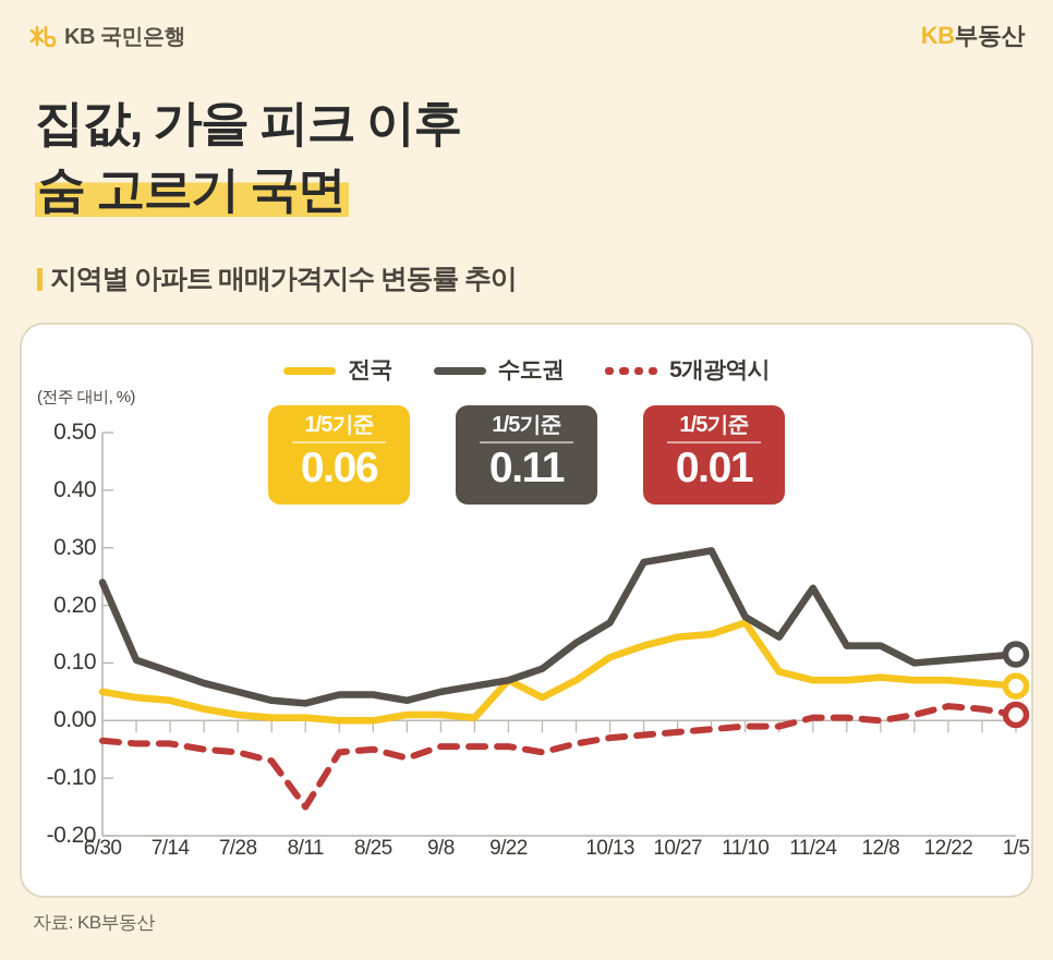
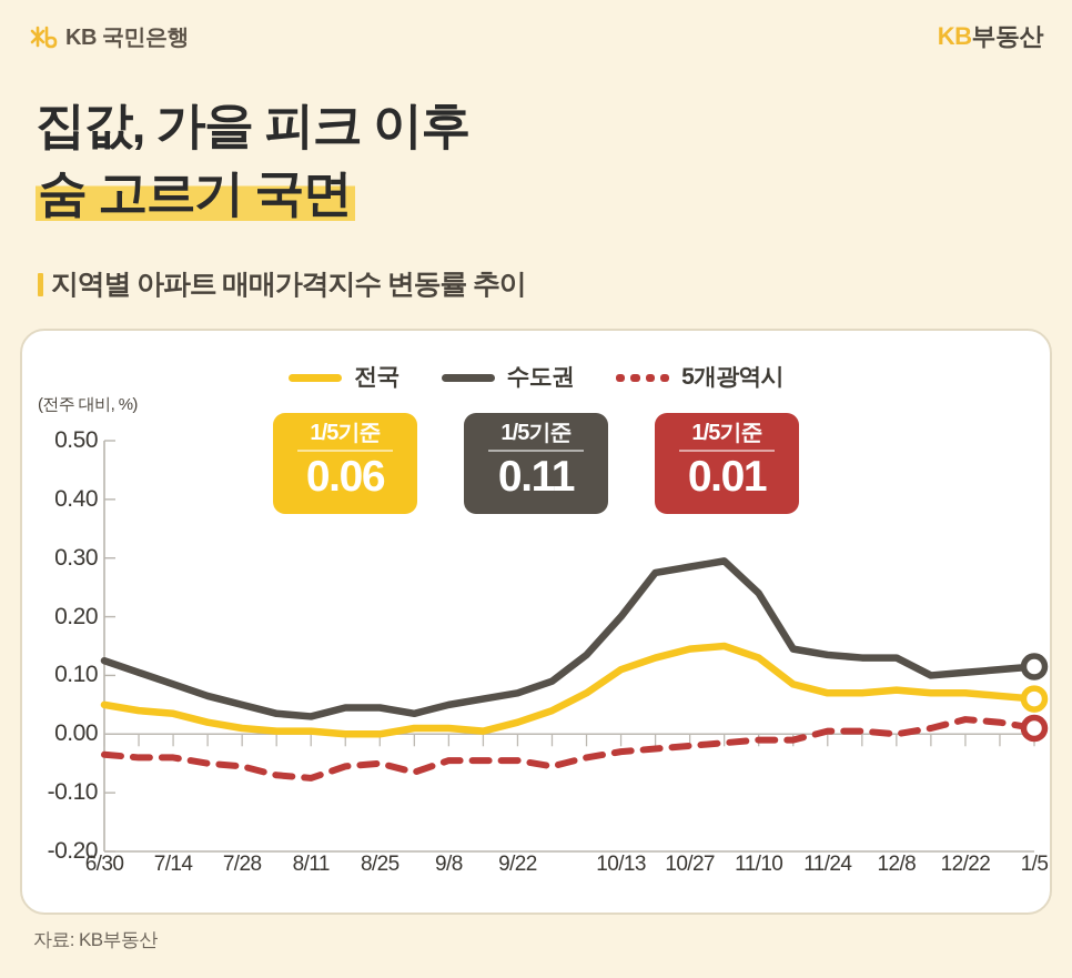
수도권/6/30: 0.24 -> 0.12
5개광역시/8/11: -0.15 -> -0.07
전국/9/22: 0.07 -> 0.02
수도권/10/13: 0.17 -> 0.20
전국/11/10: 0.17 -> 0.13
수도권/11/10: 0.18 -> 0.24
수도권/11/24: 0.23 -> 0.14
